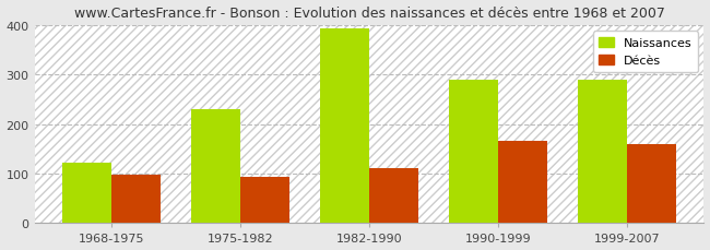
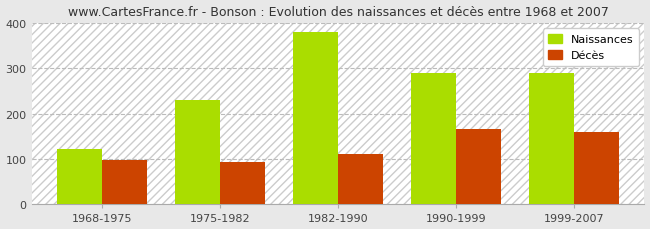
Naissances/1982-1990: 393 -> 380
